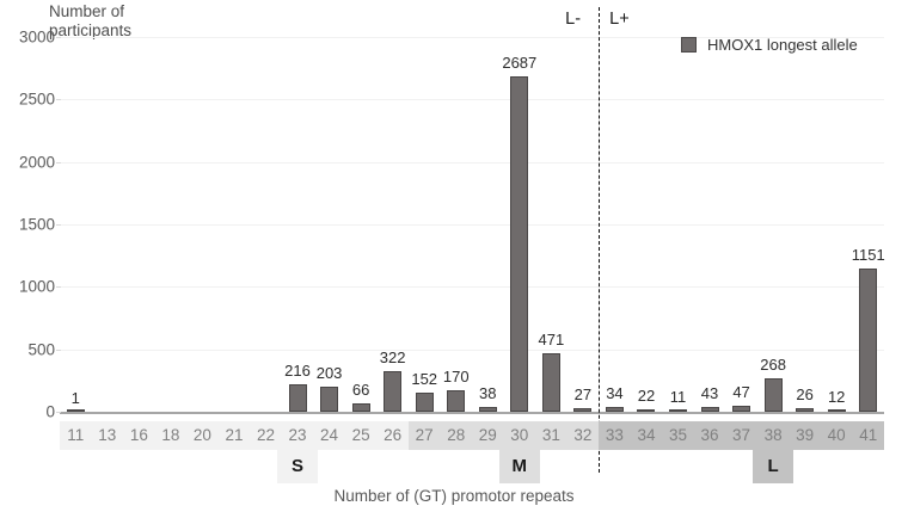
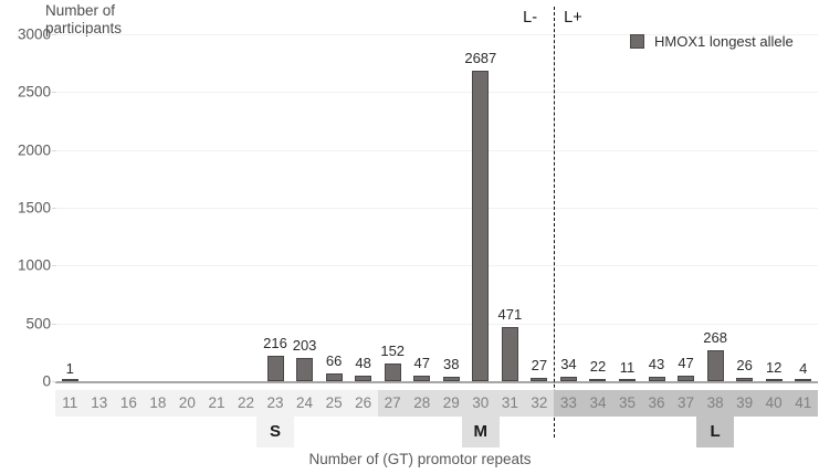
26: 322 -> 48
28: 170 -> 47
41: 1151 -> 4
